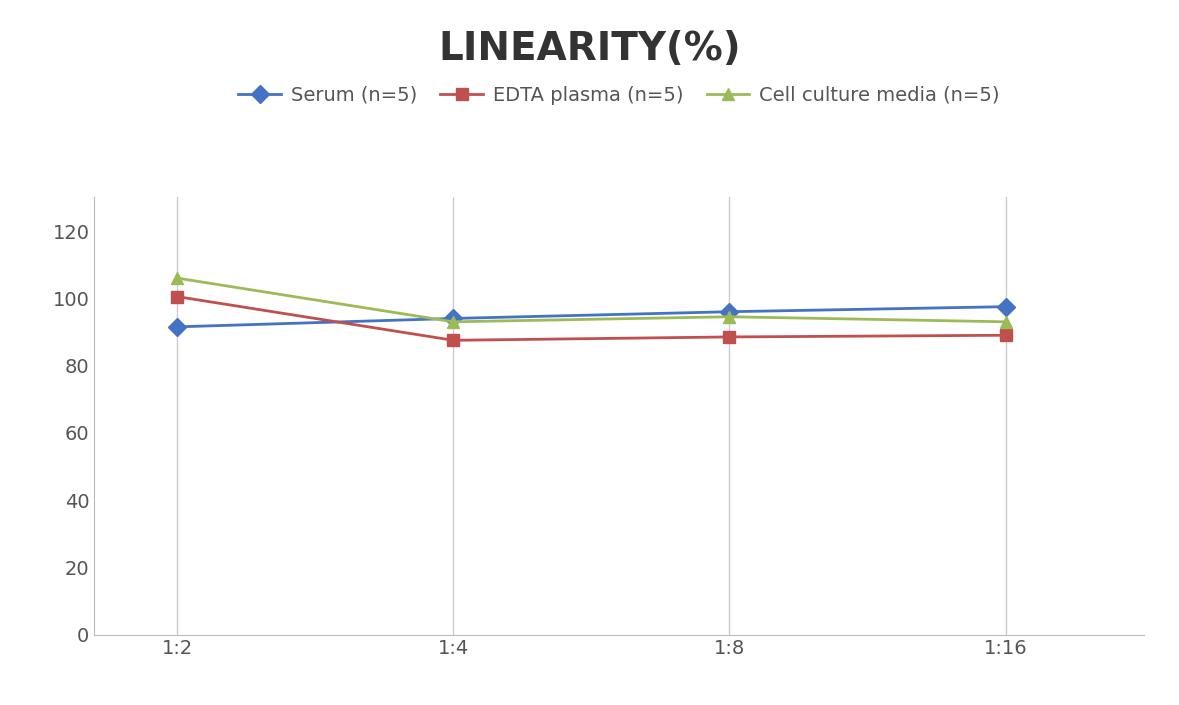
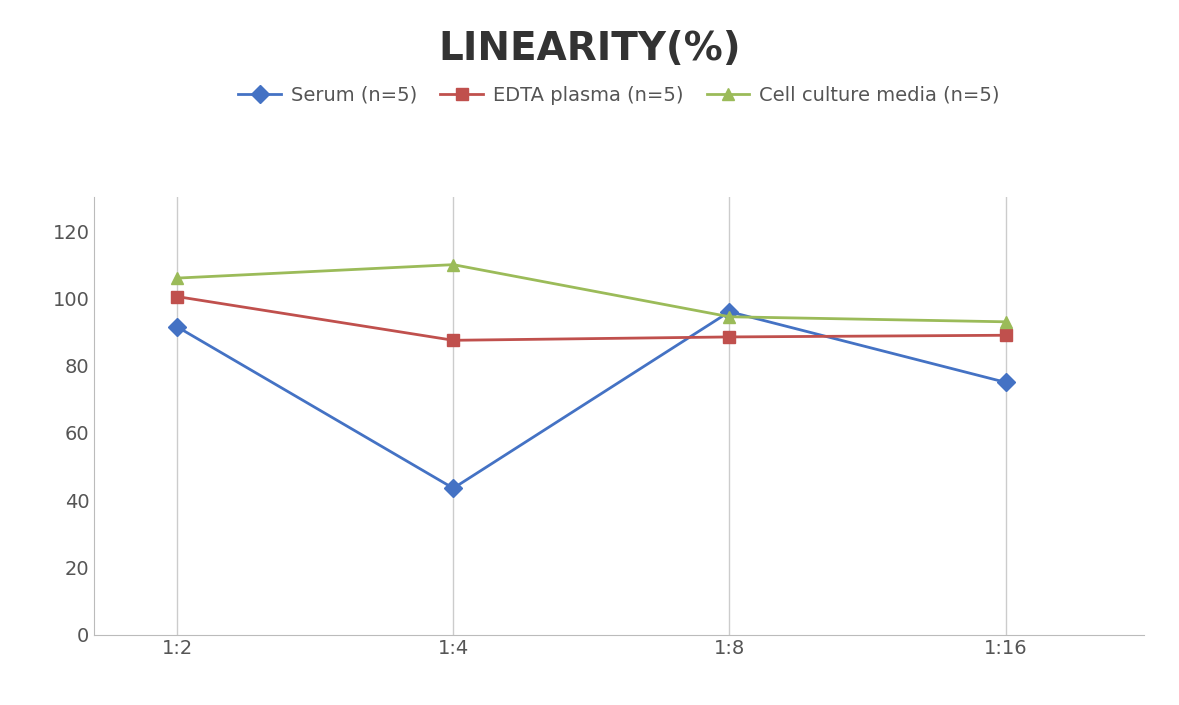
Serum (n=5)/1:4: 94.0 -> 43.5
Cell culture media (n=5)/1:4: 93.0 -> 110.0
Serum (n=5)/1:16: 97.5 -> 75.0
